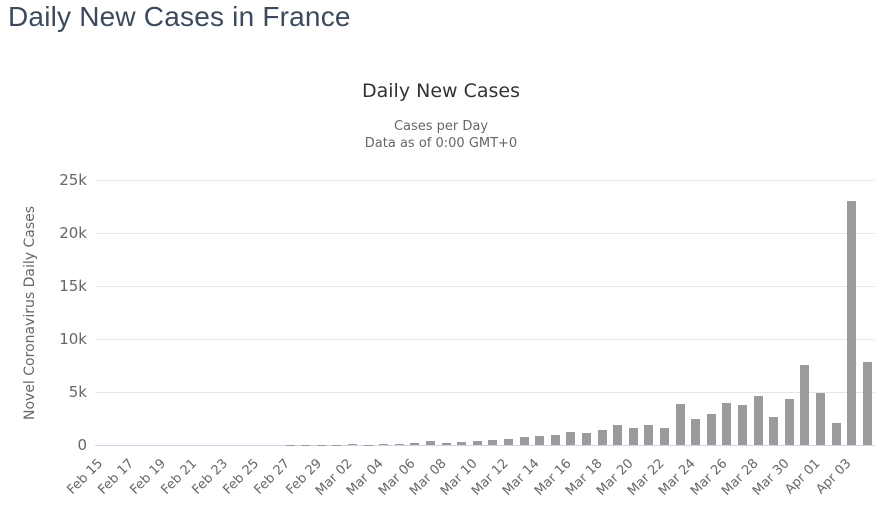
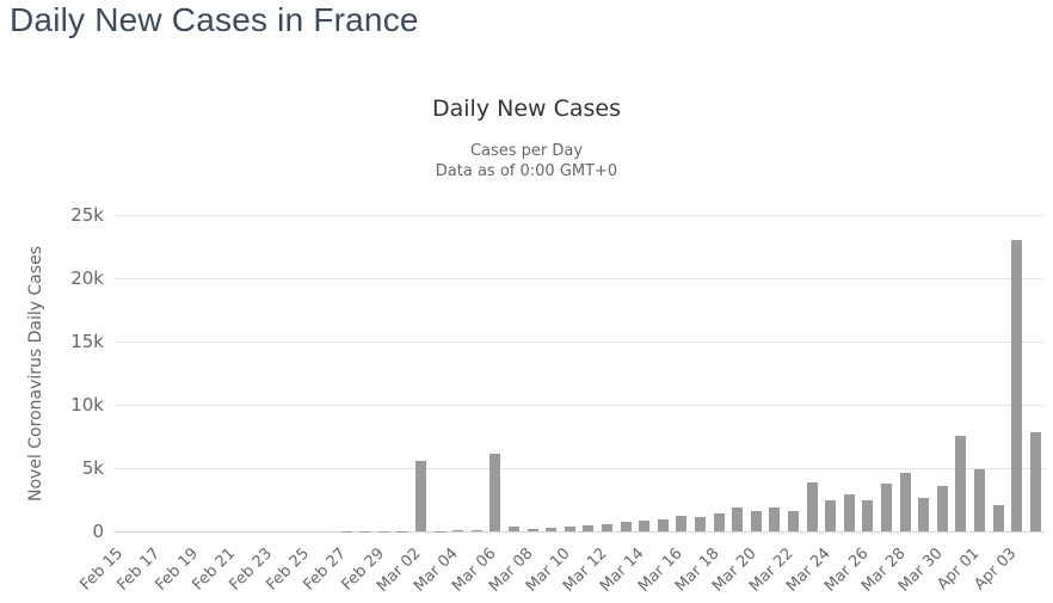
Mar 02: 0.1k -> 5.6k
Mar 06: 0.2k -> 6.1k
Mar 26: 3.9k -> 2.5k
Mar 30: 4.4k -> 3.6k
